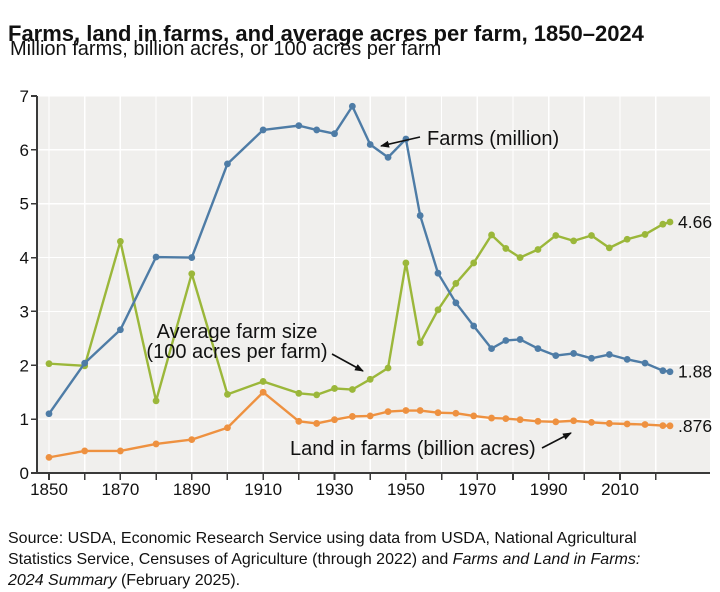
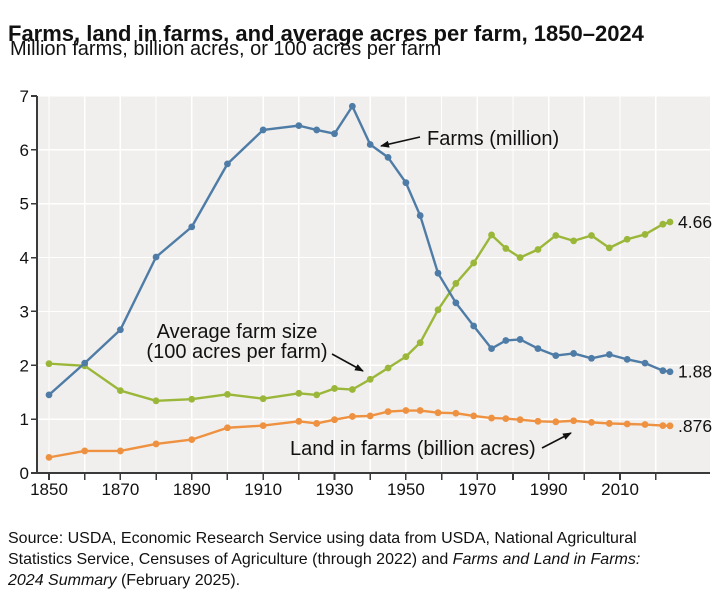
Farms (million)/1850: 1.1 -> 1.4
Average farm size (100 acres per farm)/1870: 4.3 -> 1.5
Farms (million)/1890: 4.0 -> 4.6
Average farm size (100 acres per farm)/1890: 3.7 -> 1.4
Land in farms (billion acres)/1910: 1.5 -> 0.9
Average farm size (100 acres per farm)/1910: 1.7 -> 1.4
Farms (million)/1950: 6.2 -> 5.4
Average farm size (100 acres per farm)/1950: 3.9 -> 2.2
